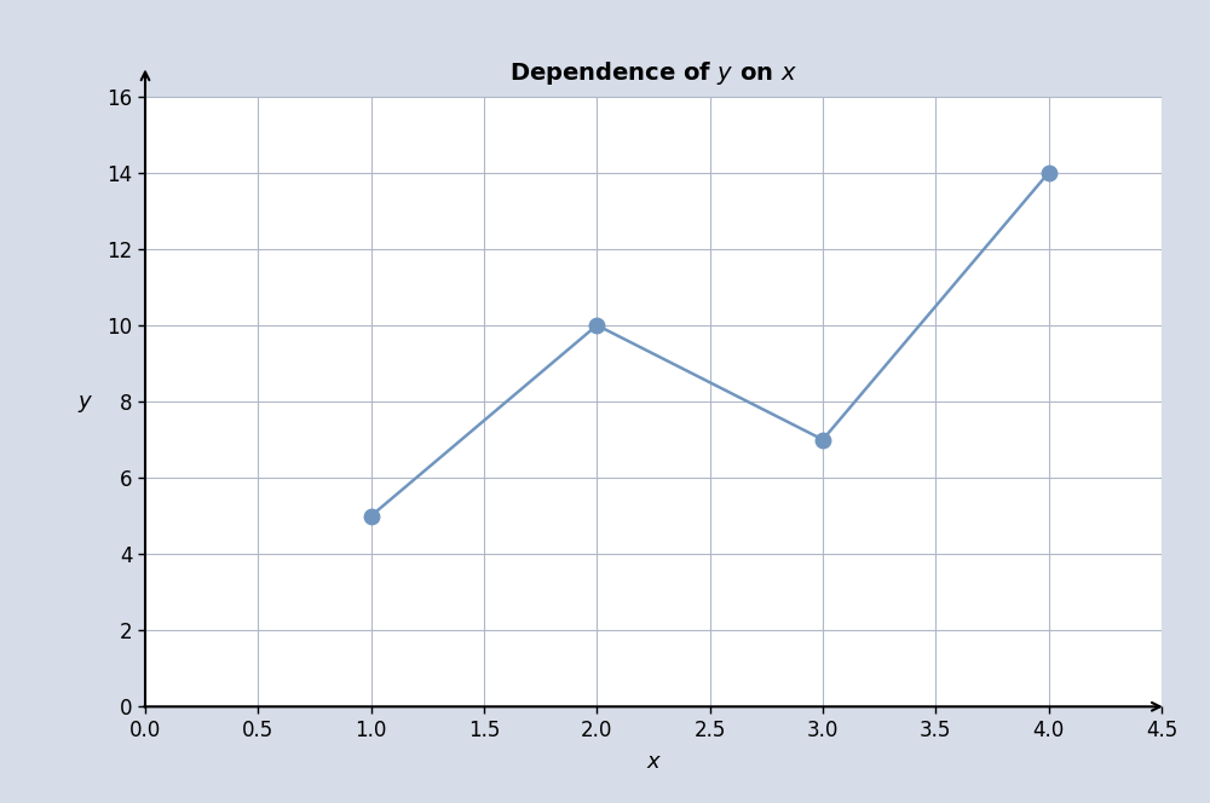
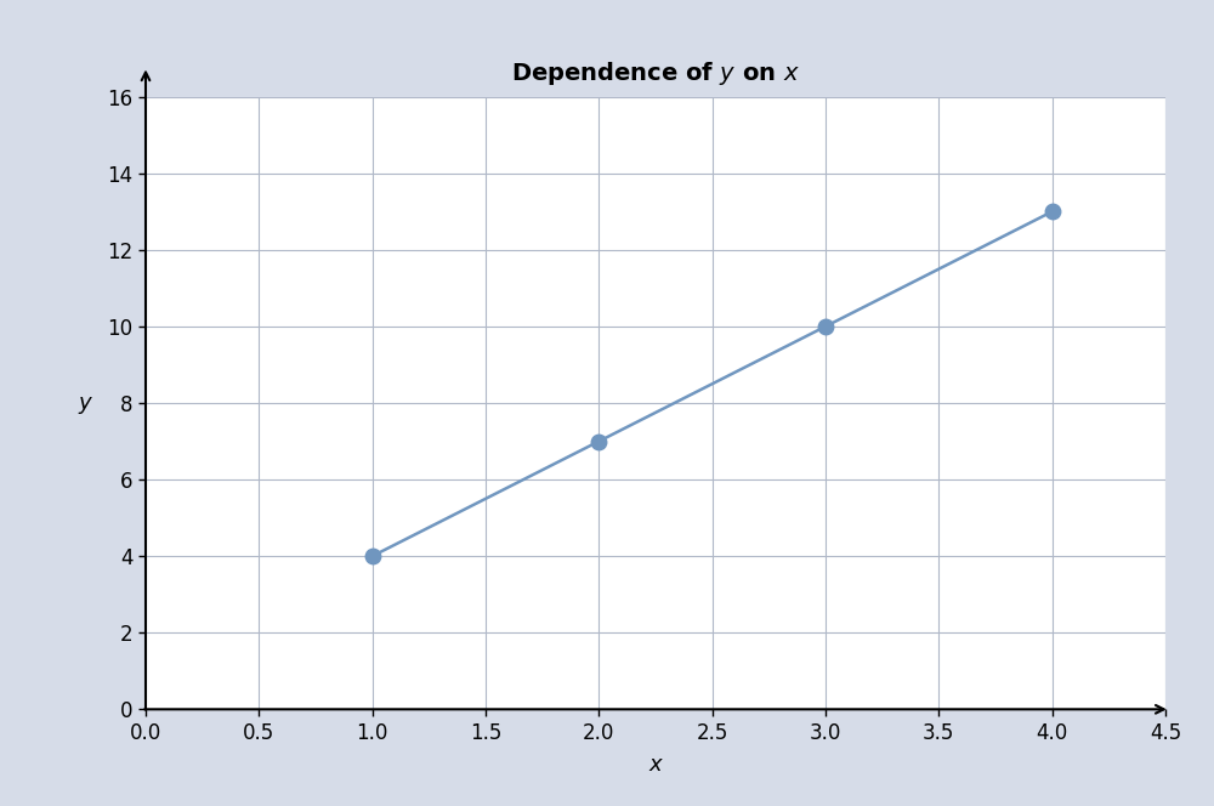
1.0: 5 -> 4
2.0: 10 -> 7
3.0: 7 -> 10
4.0: 14 -> 13
